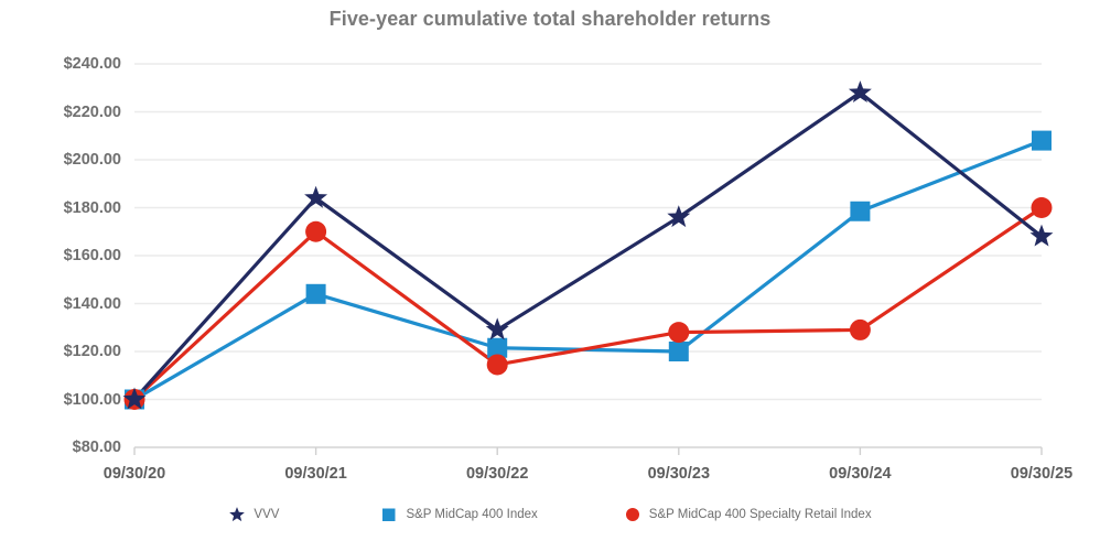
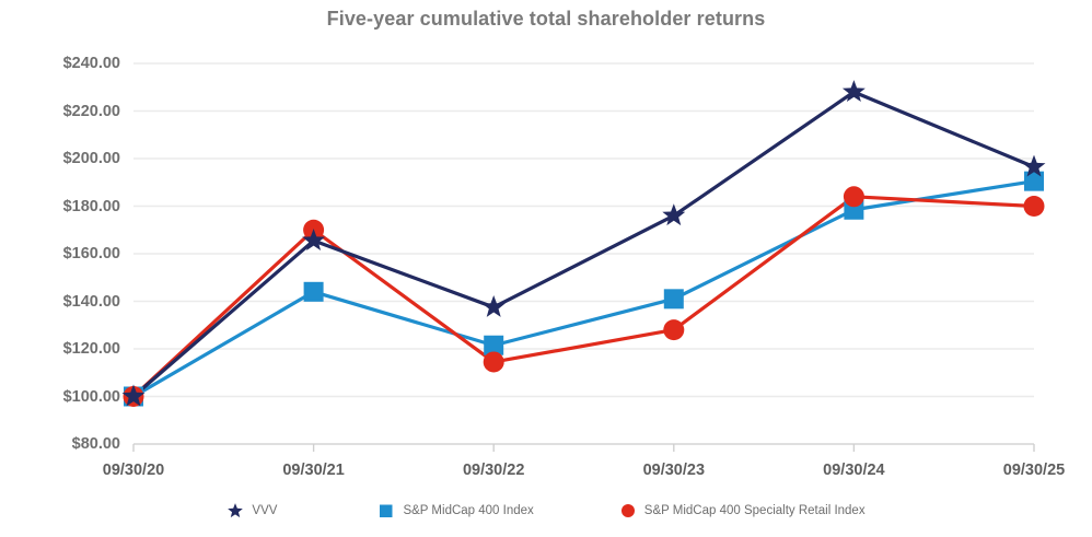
VVV/09/30/21: $184 -> $166
VVV/09/30/22: $129 -> $138
S&P MidCap 400 Index/09/30/23: $120 -> $141
S&P MidCap 400 Specialty Retail Index/09/30/24: $129 -> $184
VVV/09/30/25: $168 -> $196
S&P MidCap 400 Index/09/30/25: $208 -> $190
